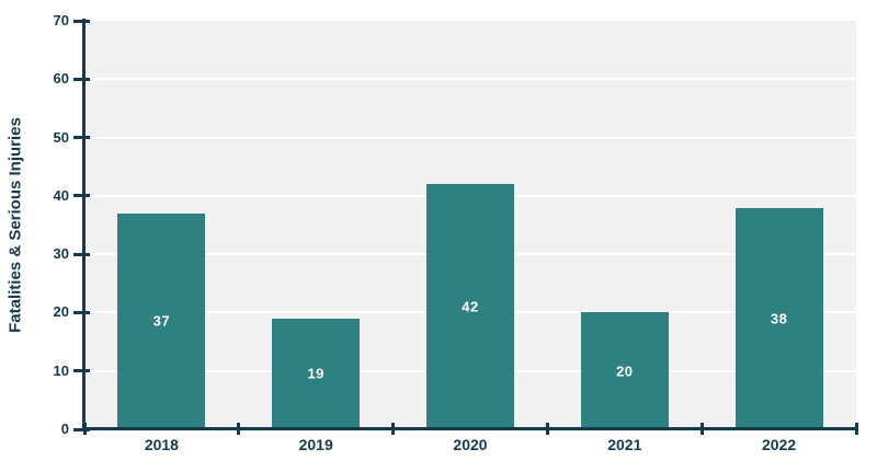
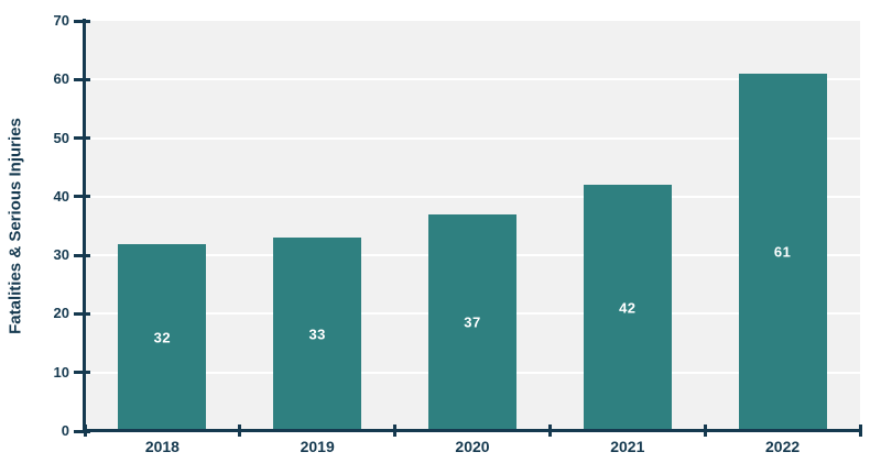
2018: 37 -> 32
2019: 19 -> 33
2020: 42 -> 37
2021: 20 -> 42
2022: 38 -> 61
